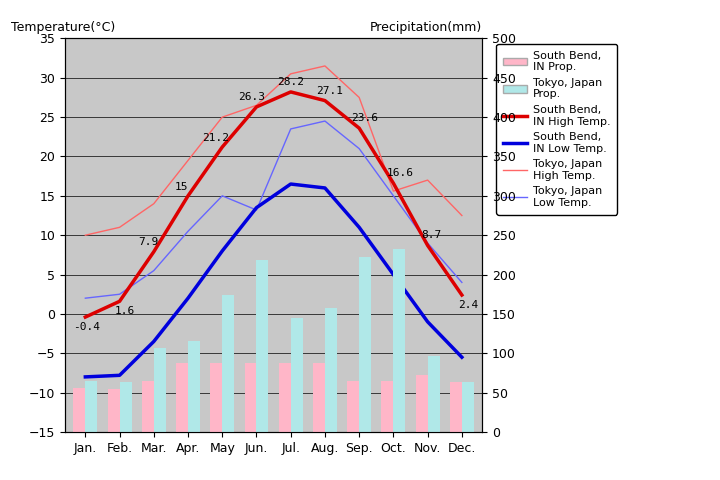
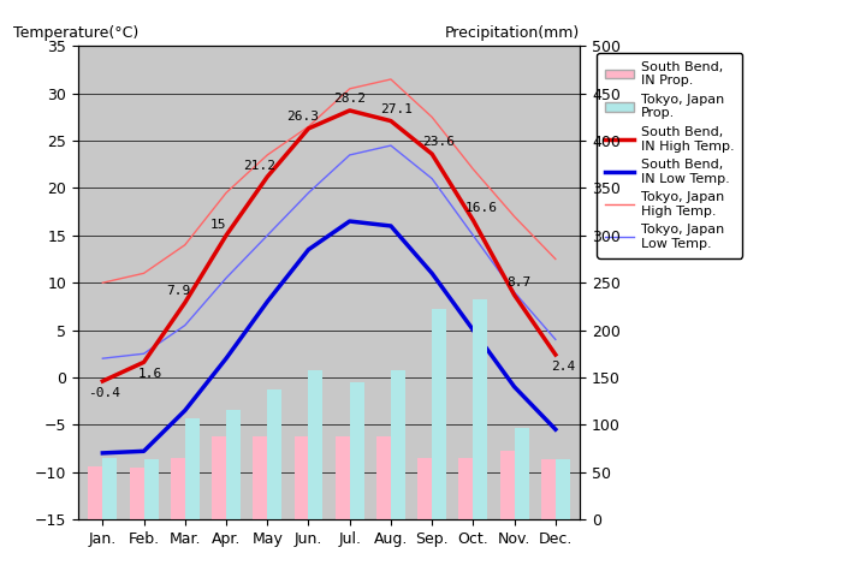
Tokyo, Japan High Temp./May: 25.0 -> 23.5
Tokyo, Japan Prop./May: 174 -> 137
Tokyo, Japan Low Temp./Jun.: 13.2 -> 19.5
Tokyo, Japan Prop./Jun.: 218 -> 157
Tokyo, Japan High Temp./Oct.: 15.6 -> 22.0
